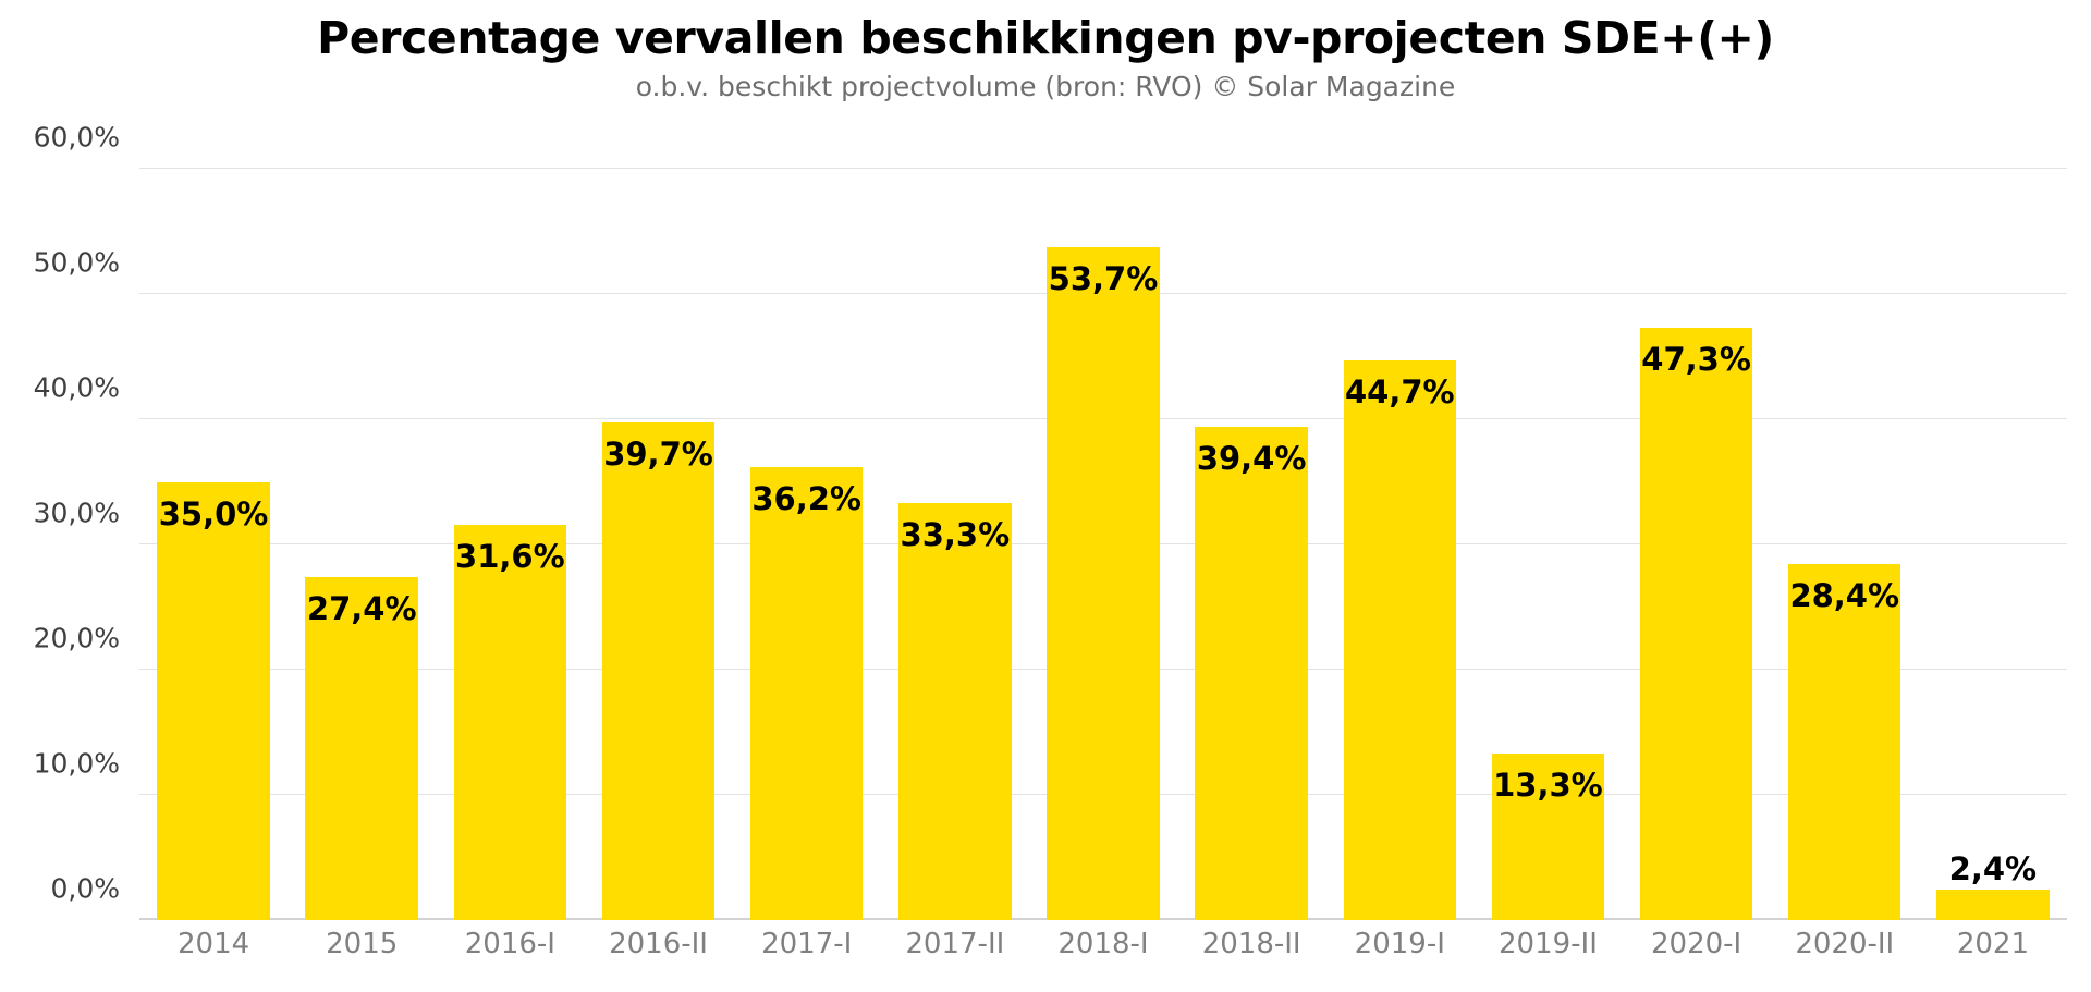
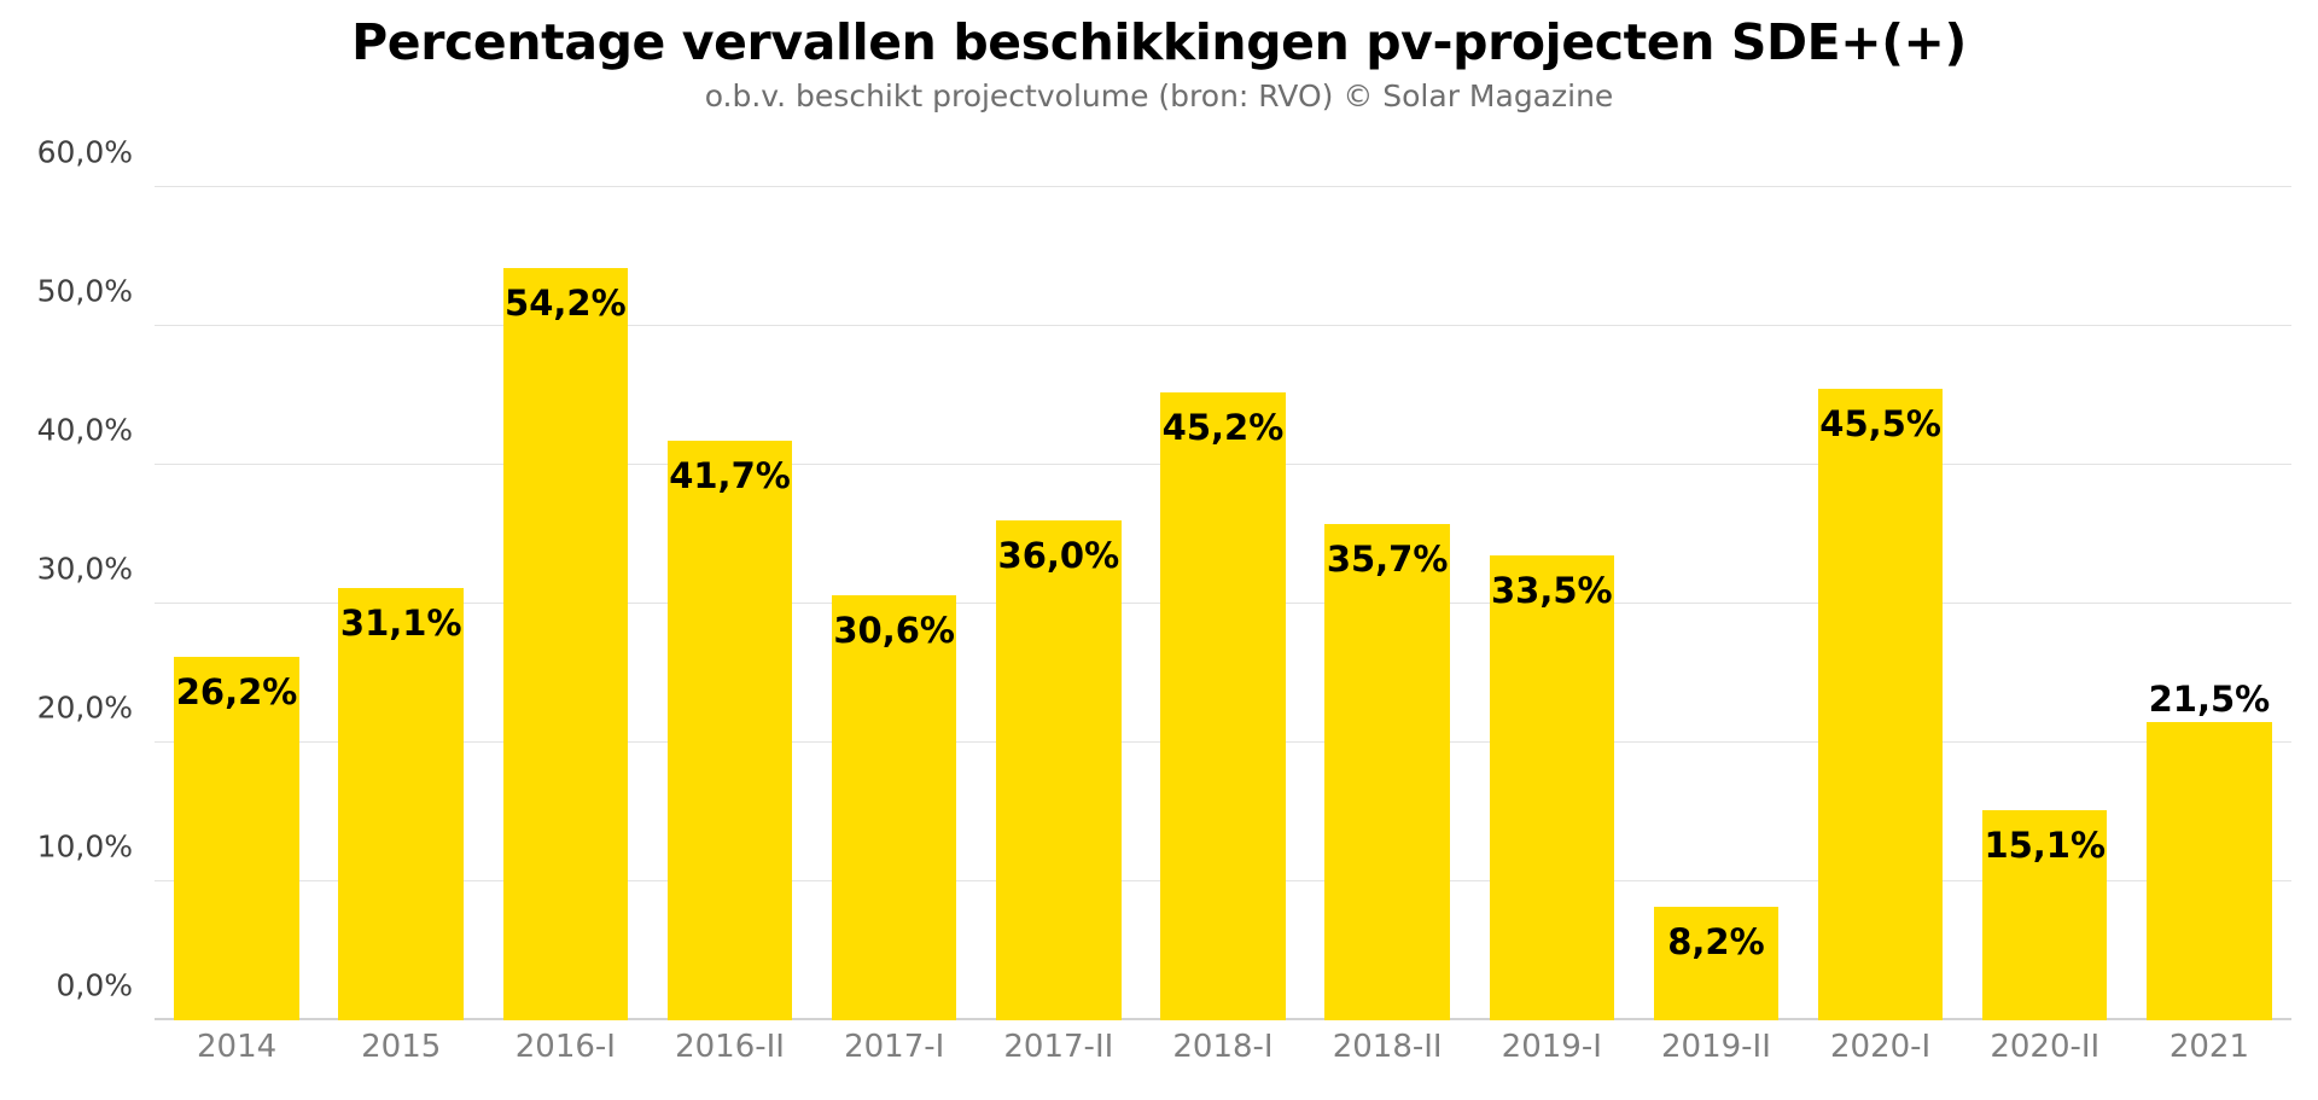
2014: 35,0% -> 26,2%
2015: 27,4% -> 31,1%
2016-I: 31,6% -> 54,2%
2016-II: 39,7% -> 41,7%
2017-I: 36,2% -> 30,6%
2017-II: 33,3% -> 36,0%
2018-I: 53,7% -> 45,2%
2018-II: 39,4% -> 35,7%
2019-I: 44,7% -> 33,5%
2019-II: 13,3% -> 8,2%
2020-I: 47,3% -> 45,5%
2020-II: 28,4% -> 15,1%
2021: 2,4% -> 21,5%
